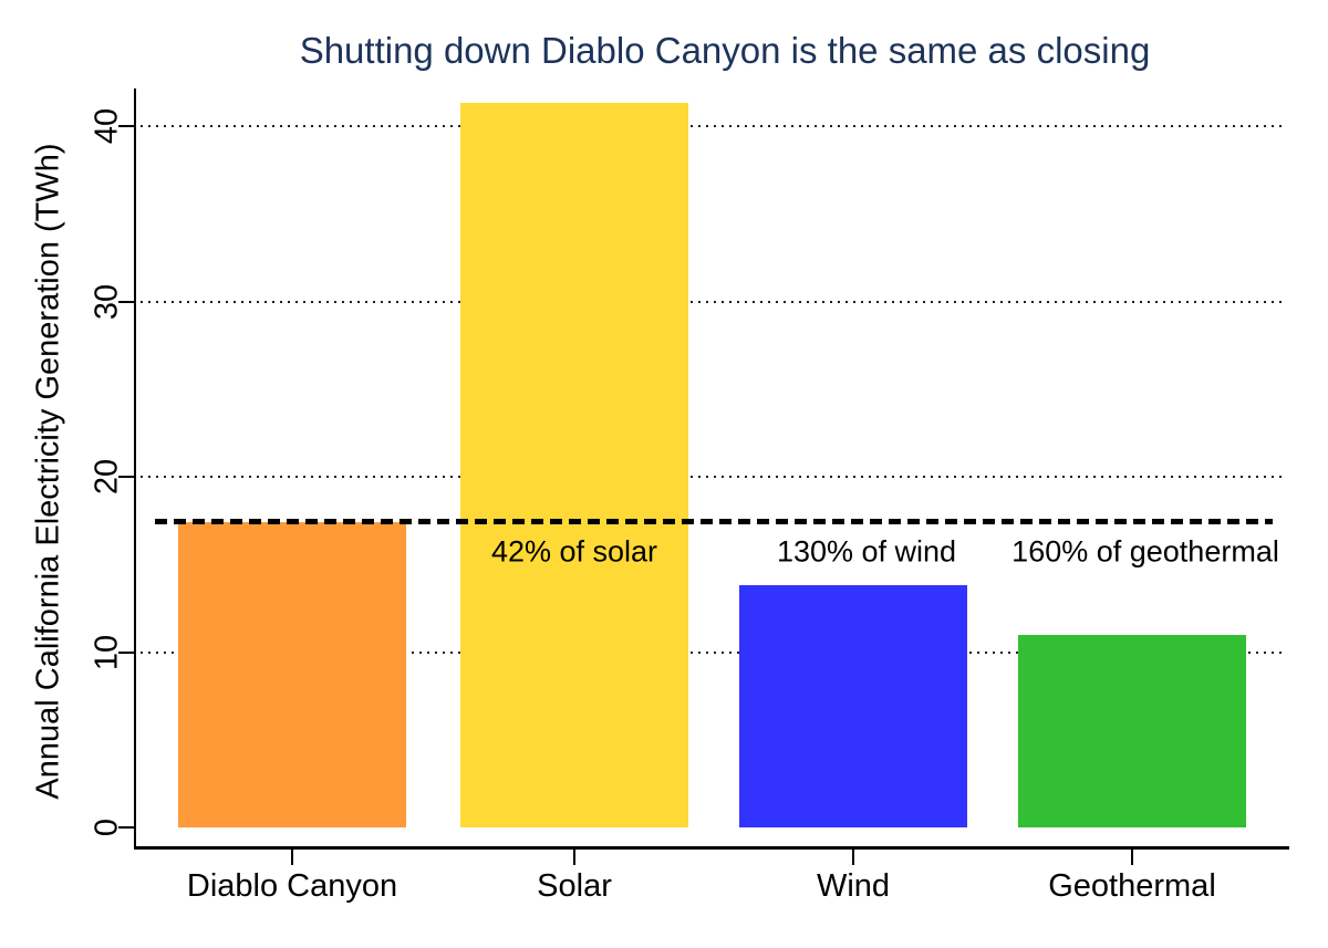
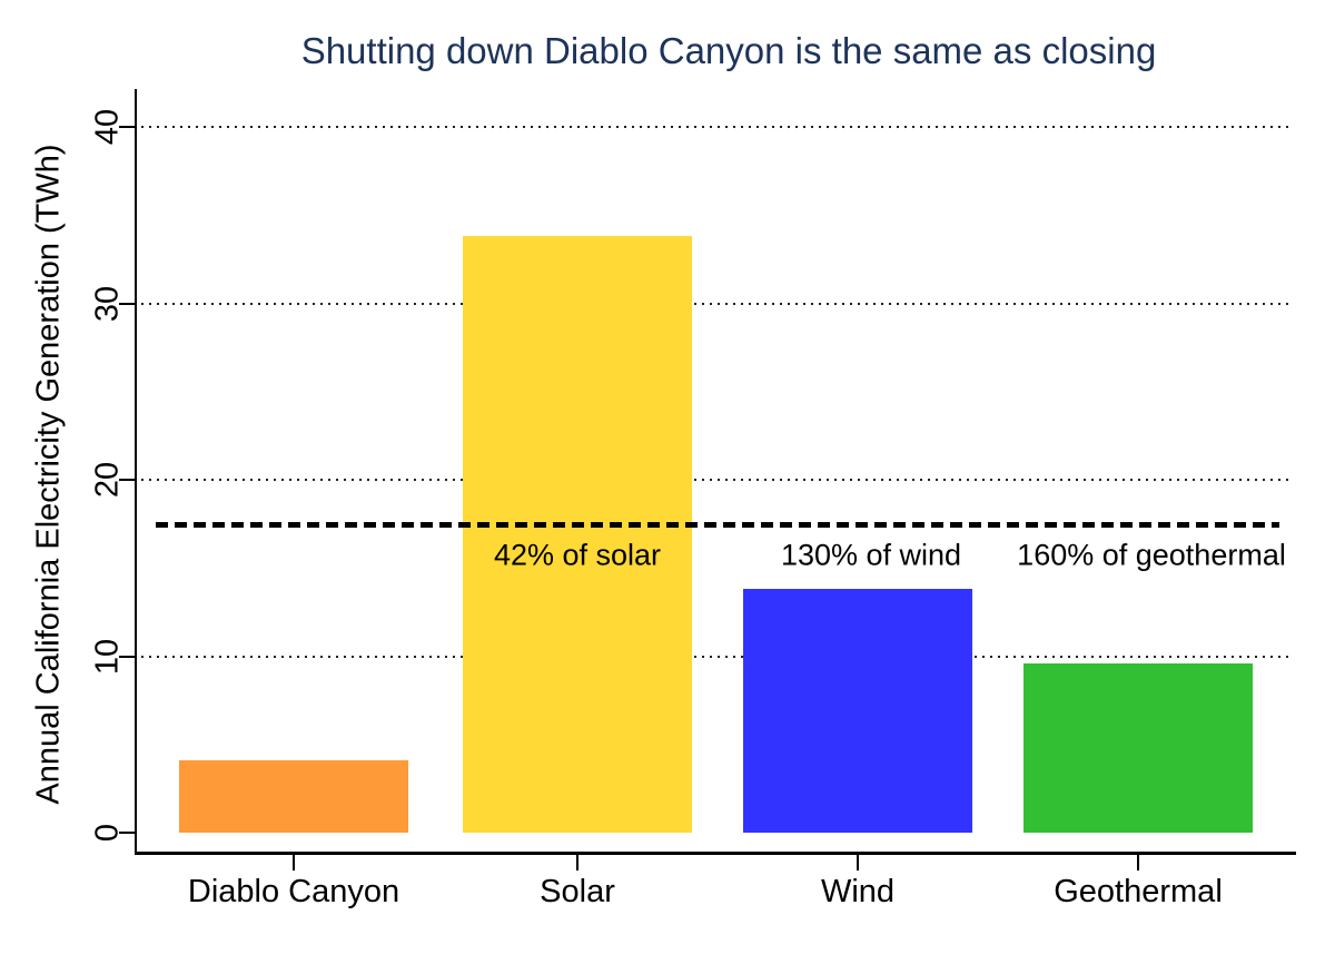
Diablo Canyon: 17.4 -> 4.1
Solar: 41.3 -> 33.8
Geothermal: 11.0 -> 9.6
